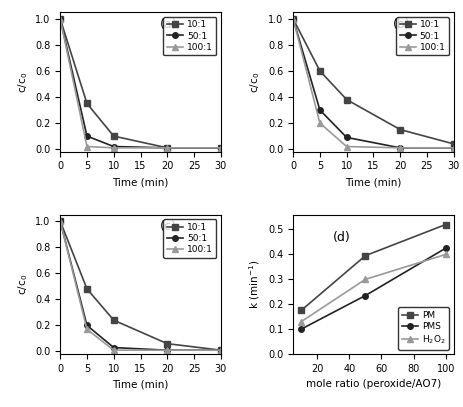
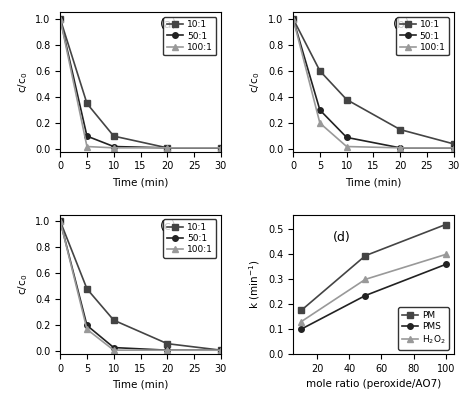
PMS/100: 0.425 -> 0.360
